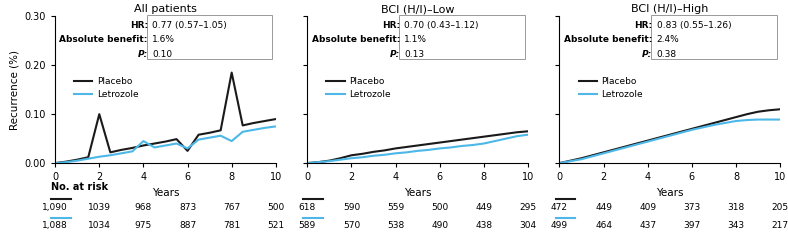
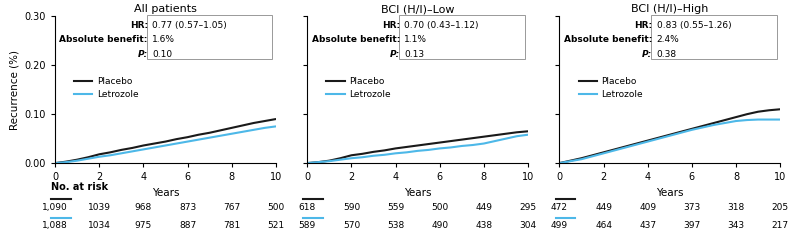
All patients/Placebo/2: 0.100 -> 0.018
All patients/Letrozole/4: 0.045 -> 0.028
All patients/Placebo/6: 0.025 -> 0.053
All patients/Letrozole/6: 0.030 -> 0.044
All patients/Placebo/8: 0.185 -> 0.072
All patients/Letrozole/8: 0.045 -> 0.060
